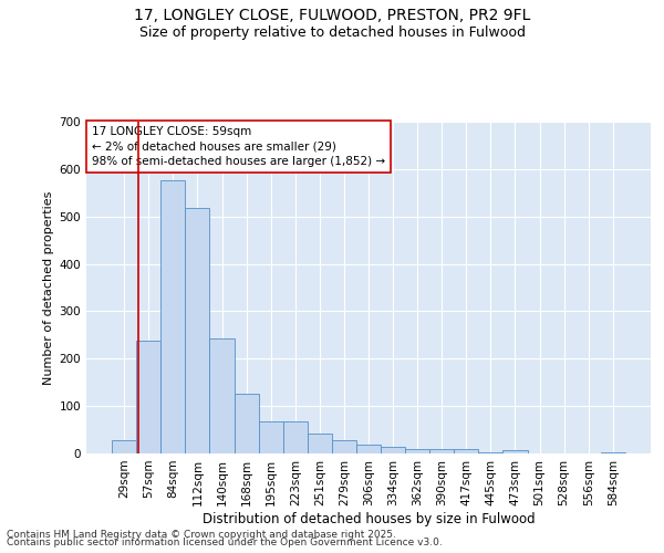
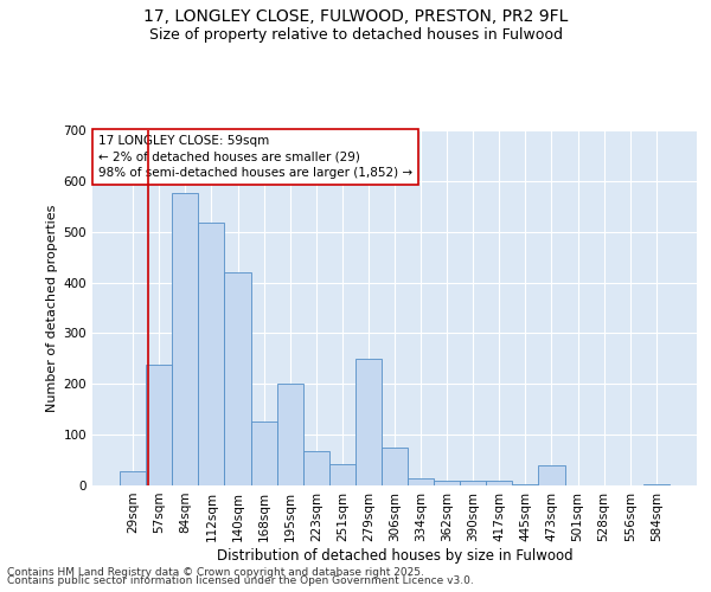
140sqm: 242 -> 420
195sqm: 67 -> 200
279sqm: 28 -> 250
306sqm: 18 -> 75
473sqm: 7 -> 40
